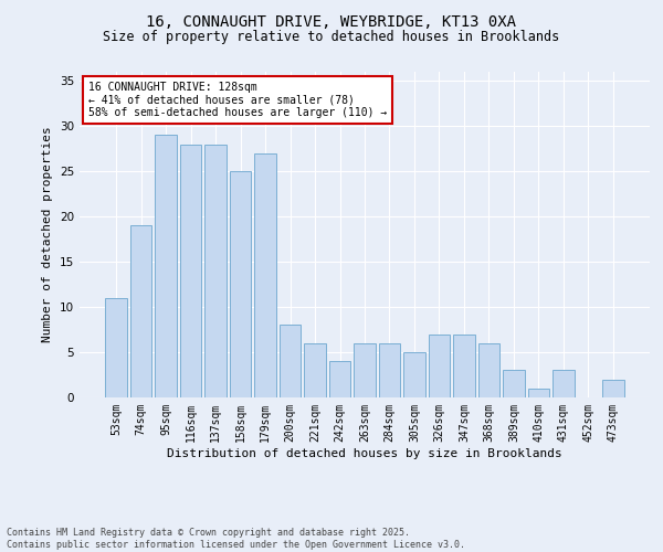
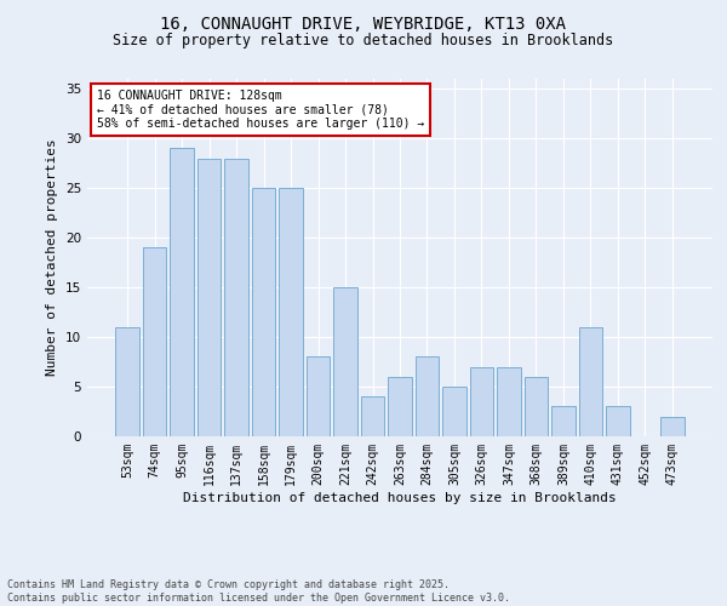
179sqm: 27 -> 25
221sqm: 6 -> 15
284sqm: 6 -> 8
410sqm: 1 -> 11
